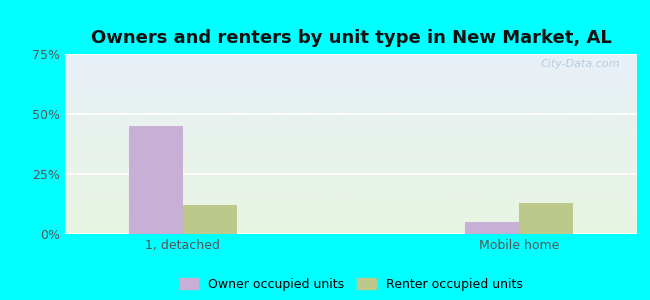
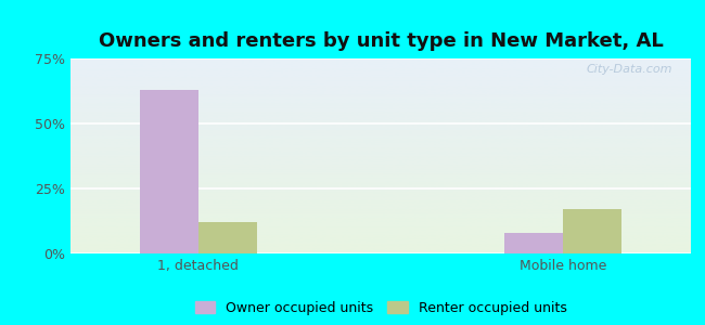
Owner occupied units/1, detached: 45% -> 63%
Owner occupied units/Mobile home: 5% -> 8%
Renter occupied units/Mobile home: 13% -> 17%
